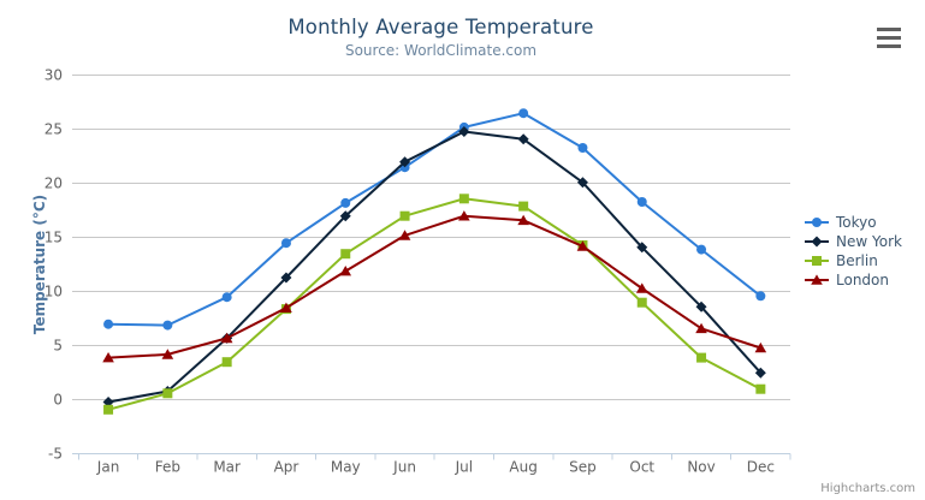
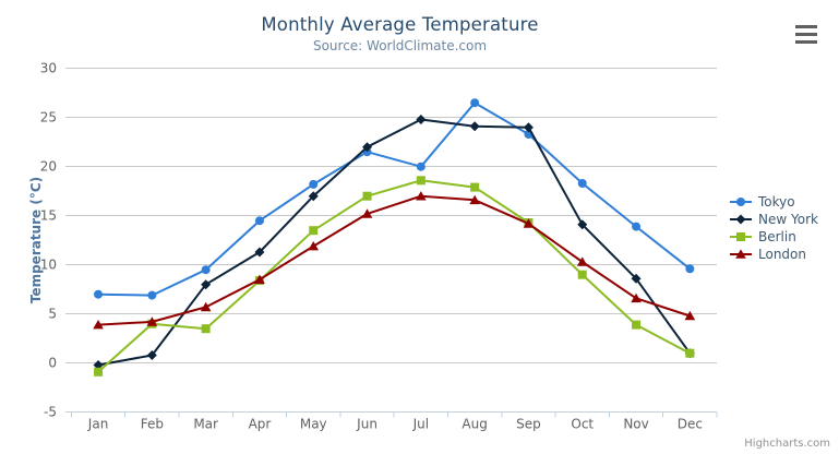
Berlin/Feb: 1 -> 4
New York/Mar: 6 -> 8
Tokyo/Jul: 25 -> 20
New York/Sep: 20 -> 24
New York/Dec: 2 -> 1
